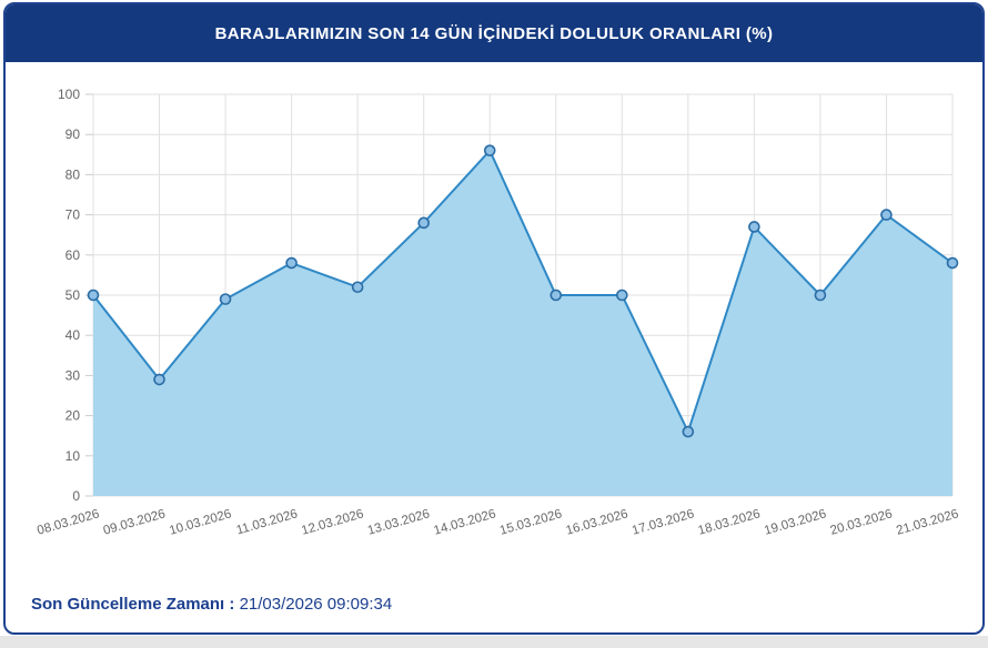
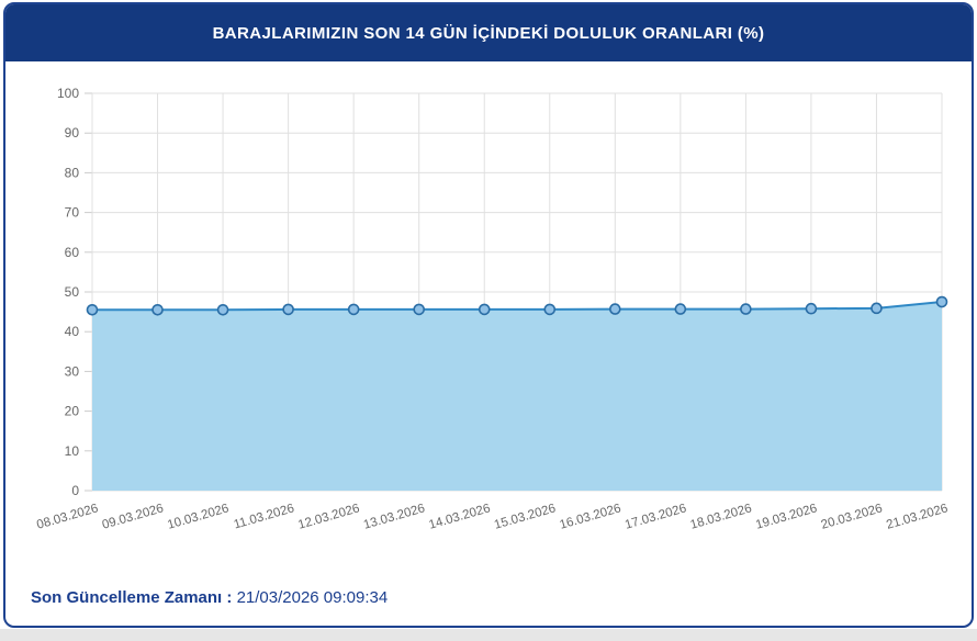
08.03.2026: 50 -> 46
09.03.2026: 29 -> 46
10.03.2026: 49 -> 46
11.03.2026: 58 -> 46
12.03.2026: 52 -> 46
13.03.2026: 68 -> 46
14.03.2026: 86 -> 46
15.03.2026: 50 -> 46
16.03.2026: 50 -> 46
17.03.2026: 16 -> 46
18.03.2026: 67 -> 46
19.03.2026: 50 -> 46
20.03.2026: 70 -> 46
21.03.2026: 58 -> 48
